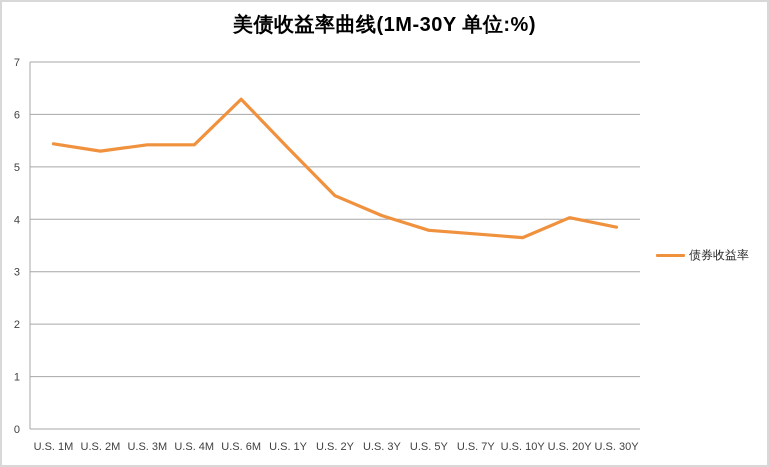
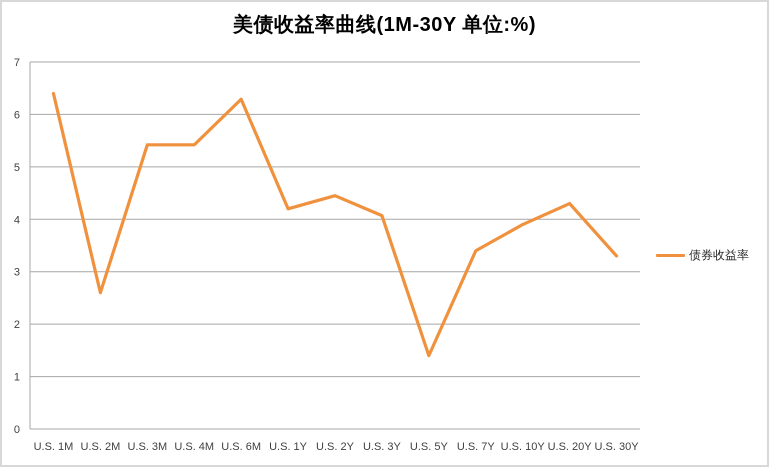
U.S. 1M: 5.4 -> 6.4
U.S. 2M: 5.3 -> 2.6
U.S. 1Y: 5.4 -> 4.2
U.S. 5Y: 3.8 -> 1.4
U.S. 7Y: 3.7 -> 3.4
U.S. 10Y: 3.6 -> 3.9
U.S. 20Y: 4.0 -> 4.3
U.S. 30Y: 3.9 -> 3.3
